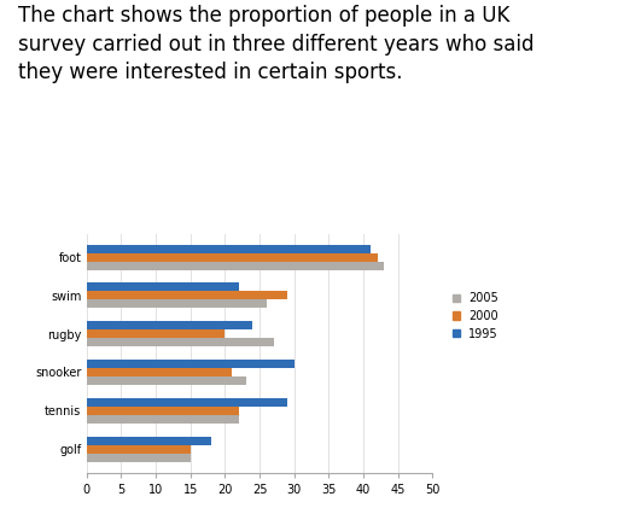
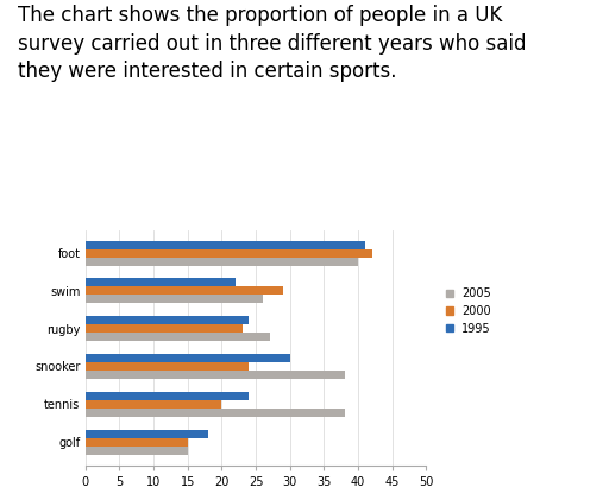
2005/foot: 43 -> 40
2000/rugby: 20 -> 23
2000/snooker: 21 -> 24
2005/snooker: 23 -> 38
1995/tennis: 29 -> 24
2000/tennis: 22 -> 20
2005/tennis: 22 -> 38
